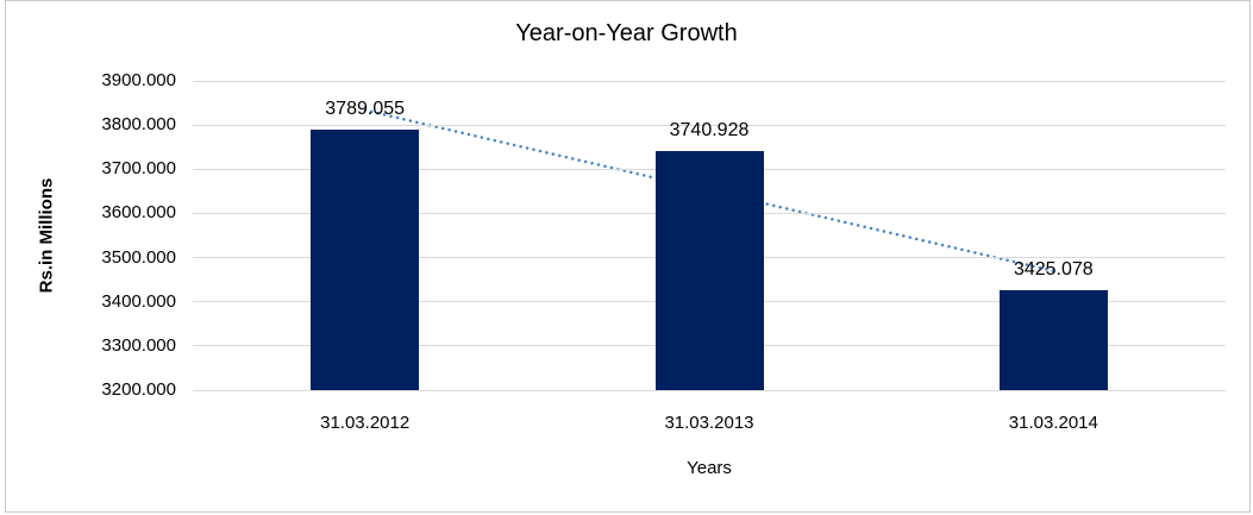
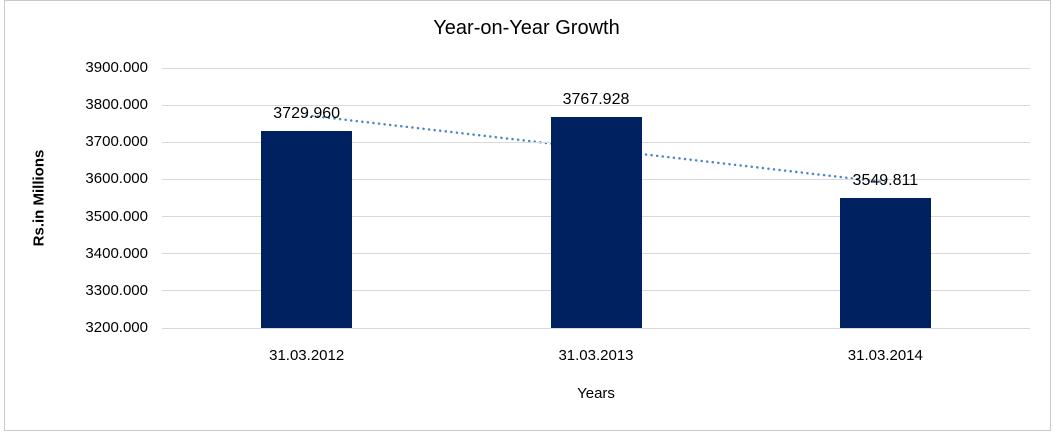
31.03.2012: 3789.055 -> 3729.960
31.03.2013: 3740.928 -> 3767.928
31.03.2014: 3425.078 -> 3549.811
